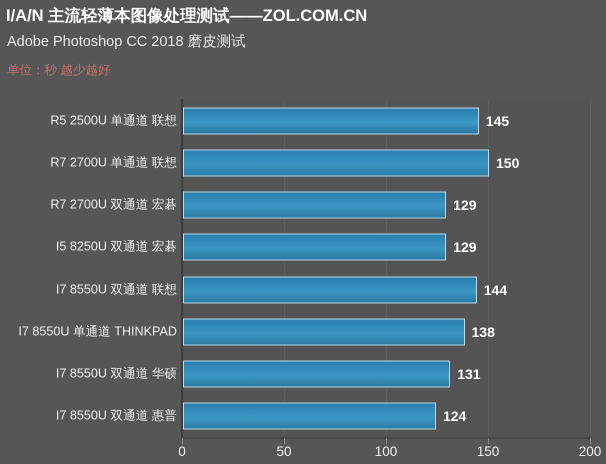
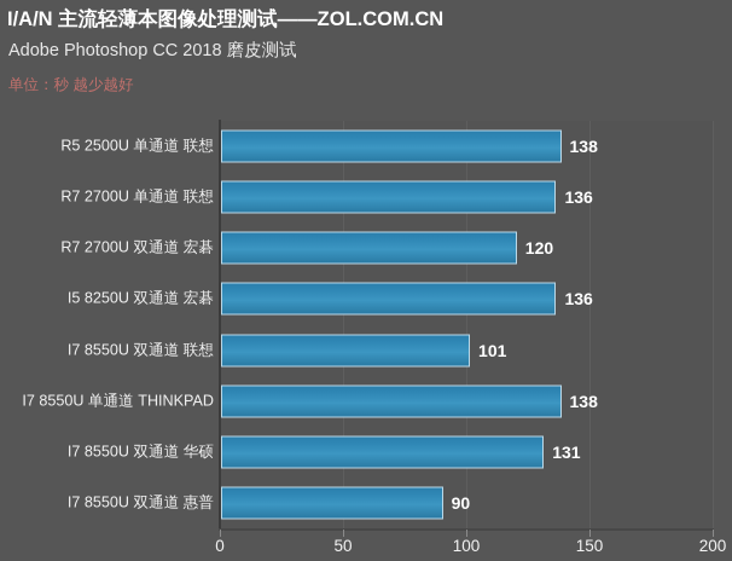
R5 2500U 单通道 联想: 145 -> 138
R7 2700U 单通道 联想: 150 -> 136
R7 2700U 双通道 宏碁: 129 -> 120
I5 8250U 双通道 宏碁: 129 -> 136
I7 8550U 双通道 联想: 144 -> 101
I7 8550U 双通道 惠普: 124 -> 90
